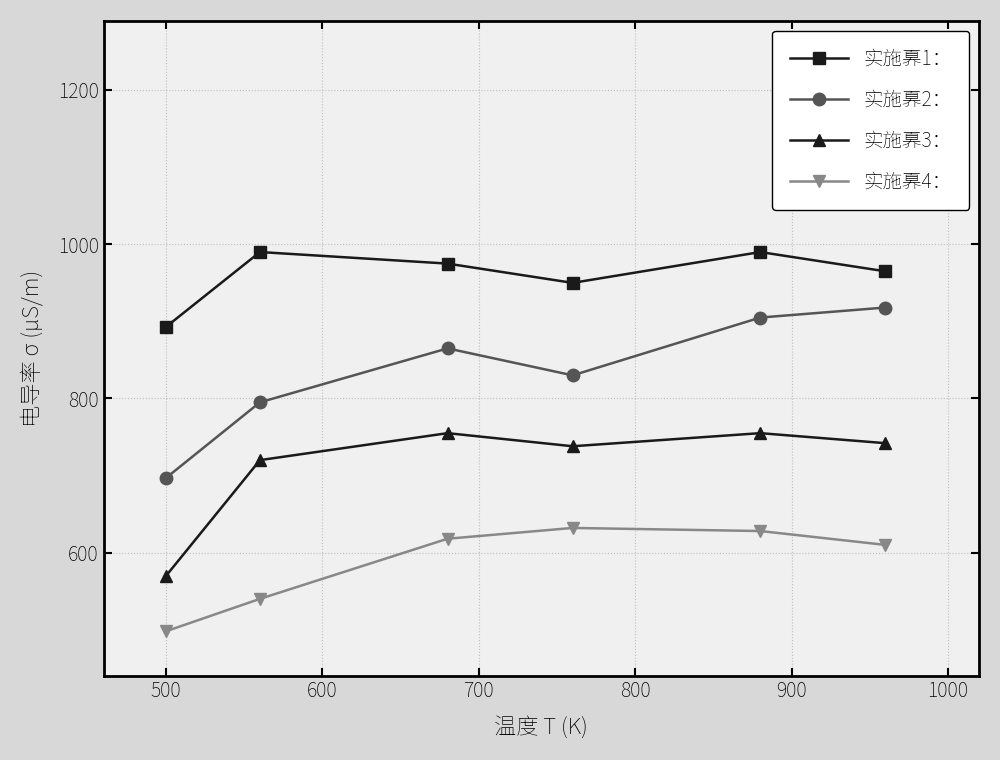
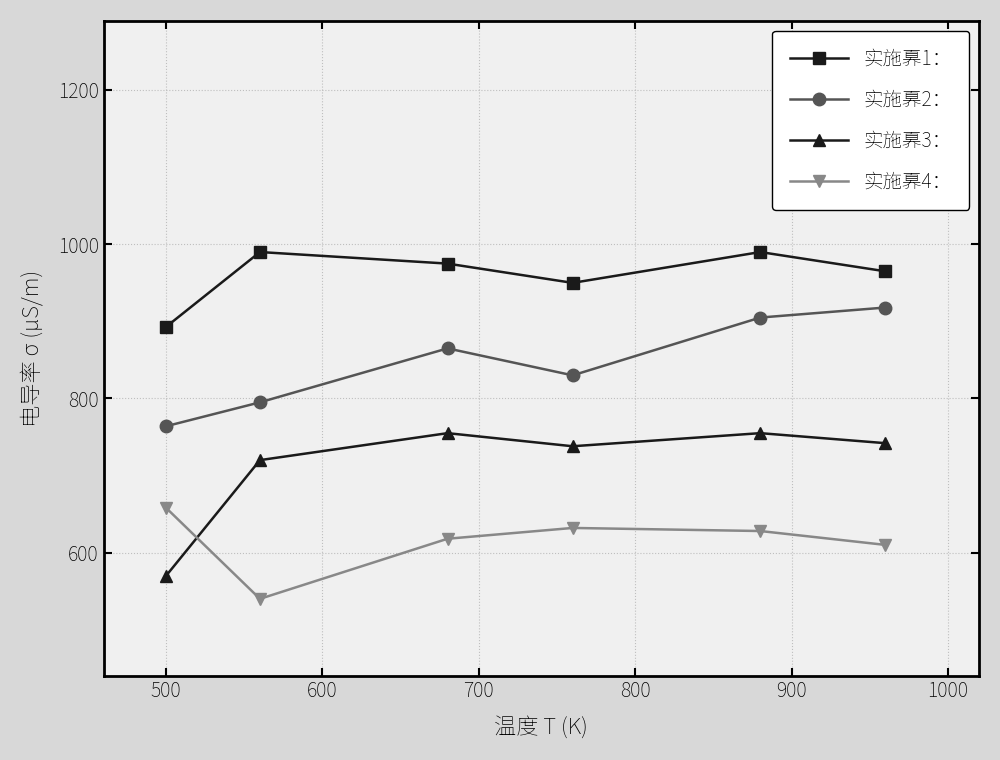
实施奡2：/500: 697 -> 764
实施奡4：/500: 498 -> 658
